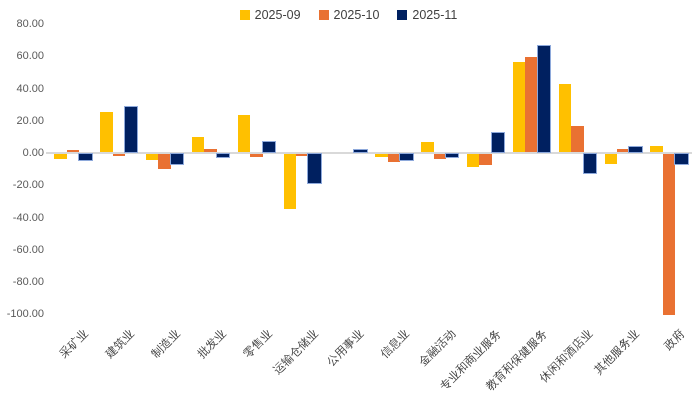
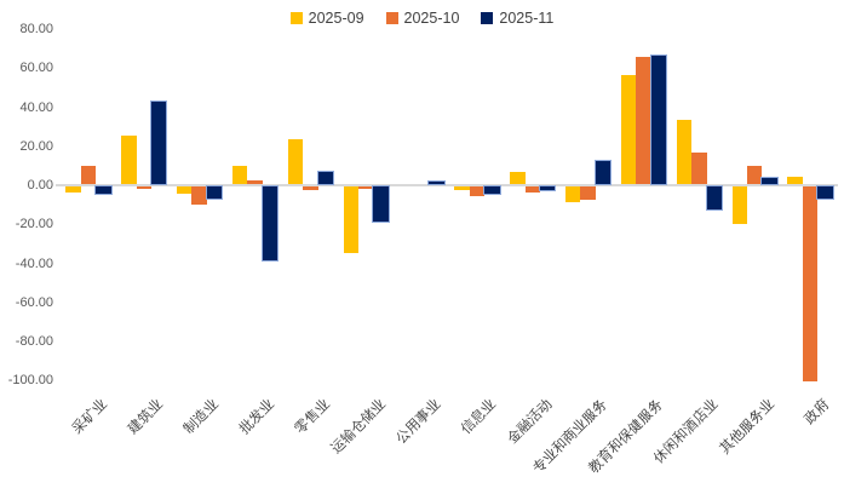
2025-10/采矿业: 1 -> 9
2025-11/建筑业: 28 -> 42
2025-11/批发业: -2 -> -38
2025-10/教育和保健服务: 59 -> 65
2025-09/休闲和酒店业: 42 -> 33
2025-09/其他服务业: -6 -> -19
2025-10/其他服务业: 2 -> 9
